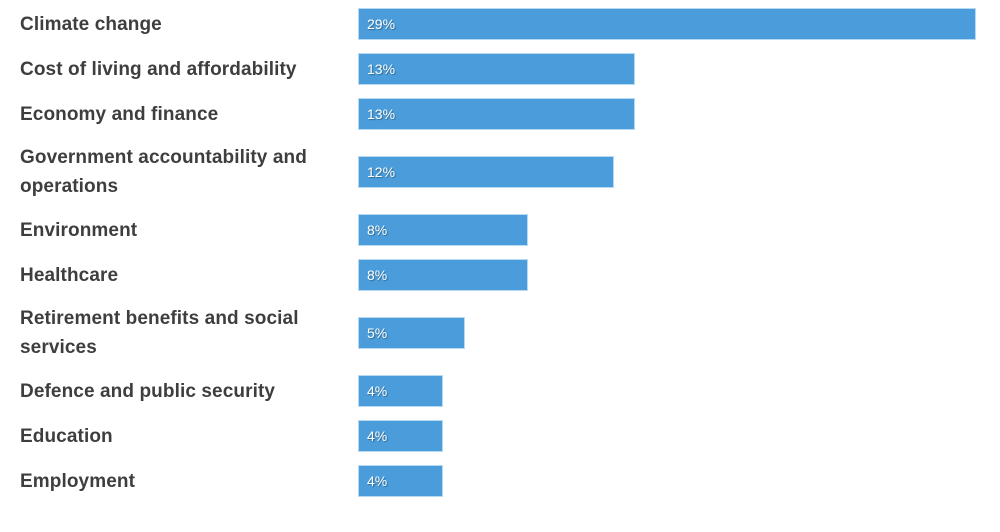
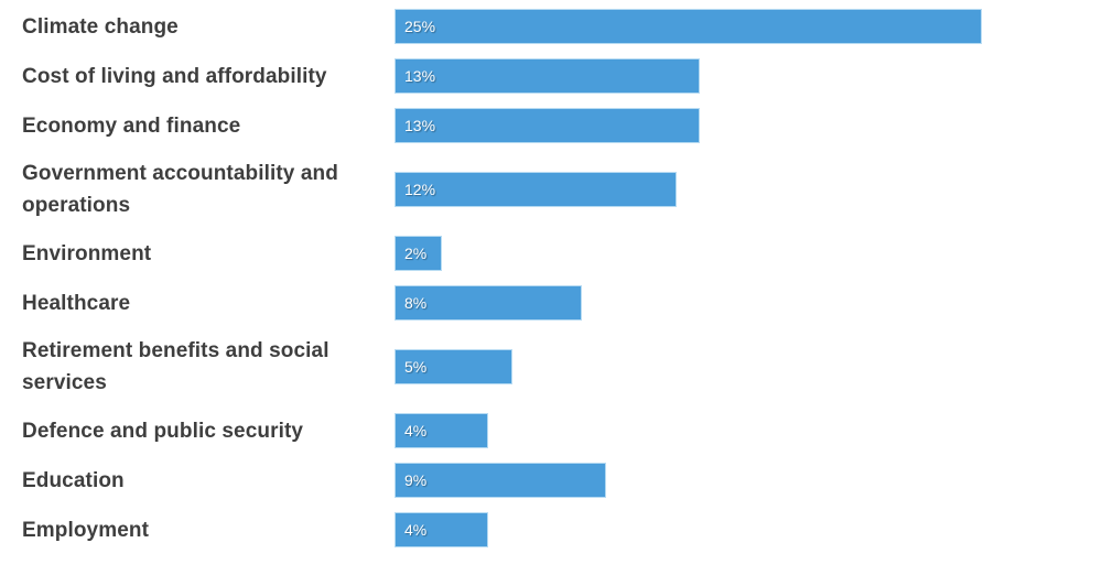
Climate change: 29% -> 25%
Environment: 8% -> 2%
Education: 4% -> 9%
